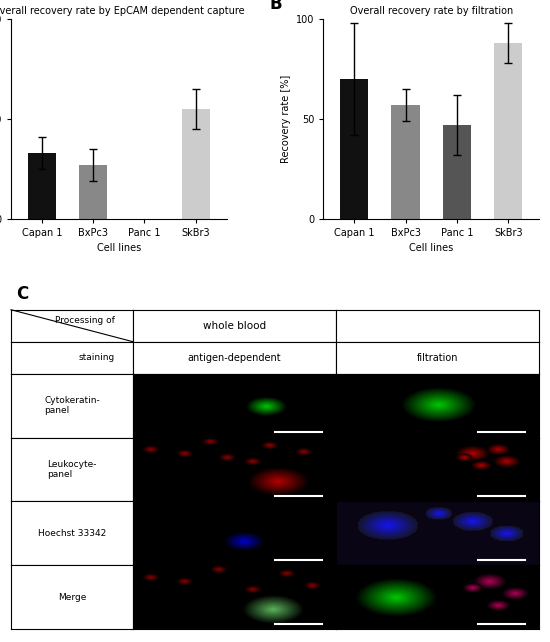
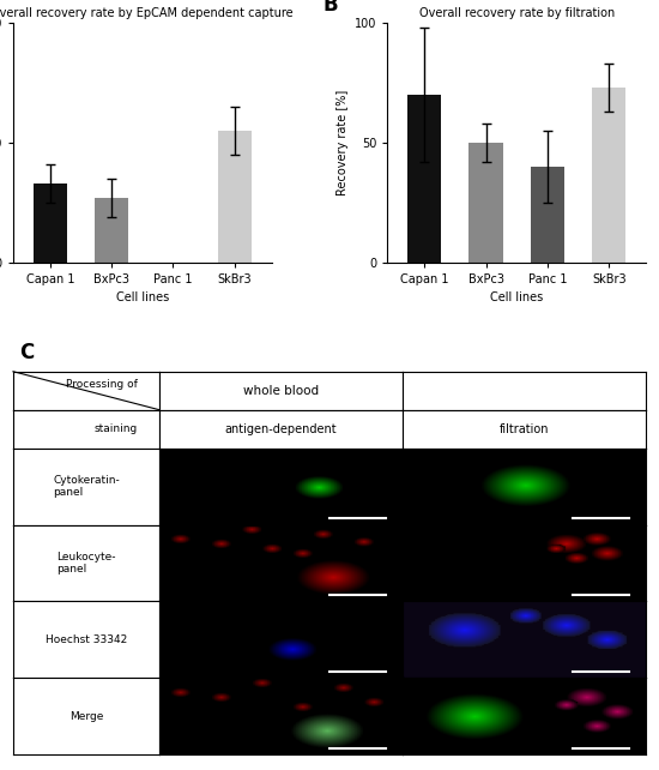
Overall recovery rate by filtration/BxPc3: 57 -> 50
Overall recovery rate by filtration/Panc 1: 47 -> 40
Overall recovery rate by filtration/SkBr3: 88 -> 73
